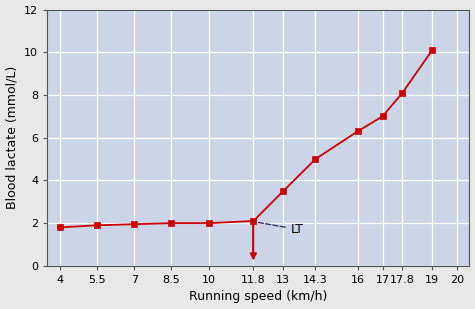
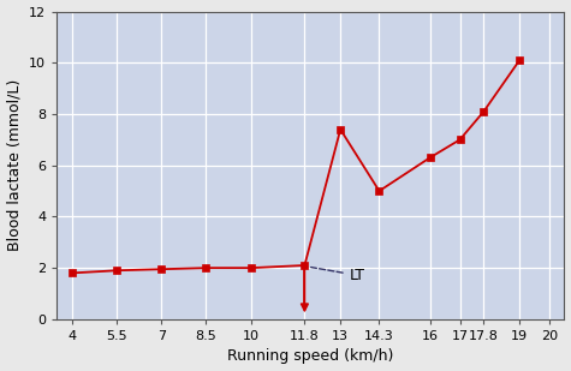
13: 3.50 -> 7.40
